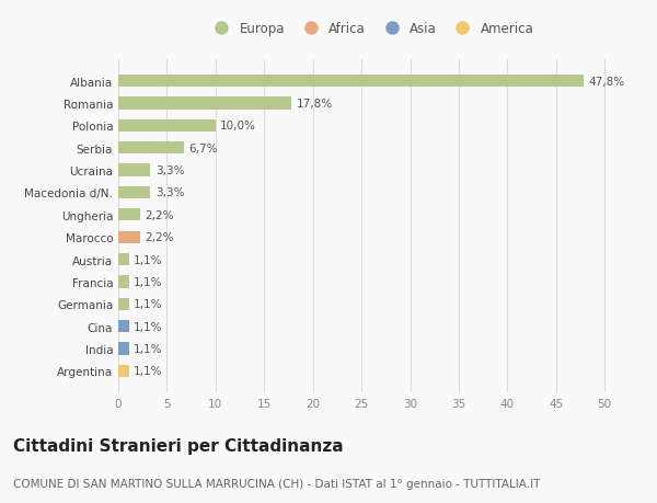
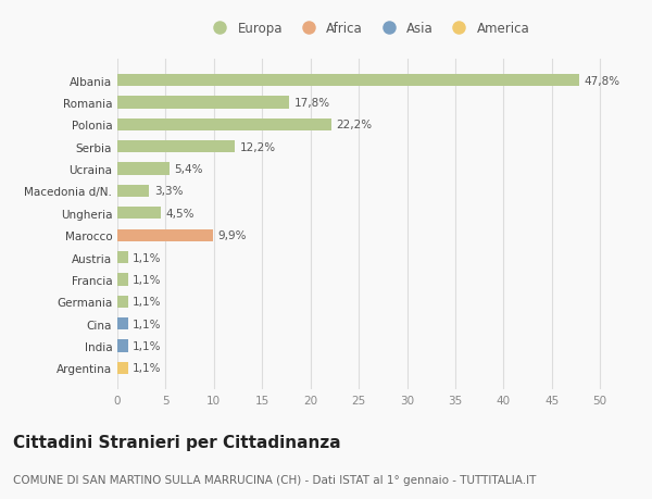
Polonia: 10,0% -> 22,2%
Serbia: 6,7% -> 12,2%
Ucraina: 3,3% -> 5,4%
Ungheria: 2,2% -> 4,5%
Marocco: 2,2% -> 9,9%
